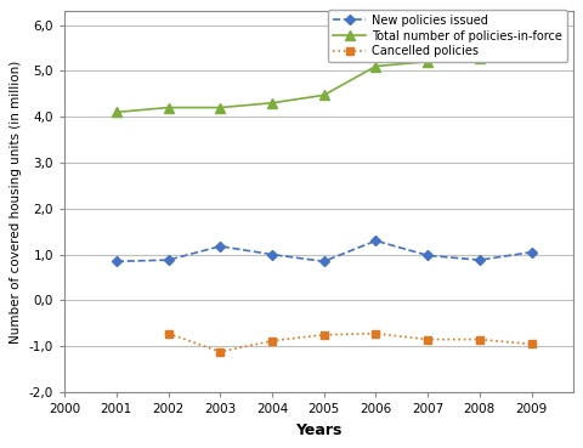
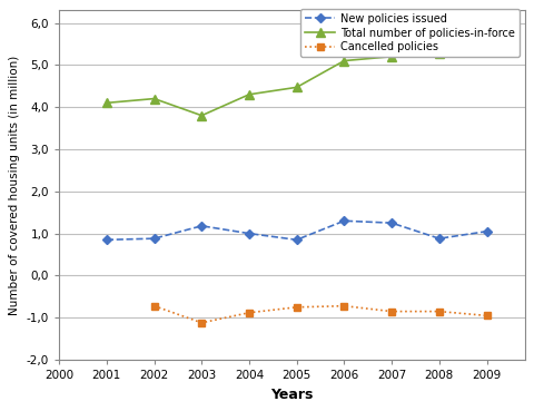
Total number of policies-in-force/2003: 4,20 -> 3,80
New policies issued/2007: 0,98 -> 1,25
